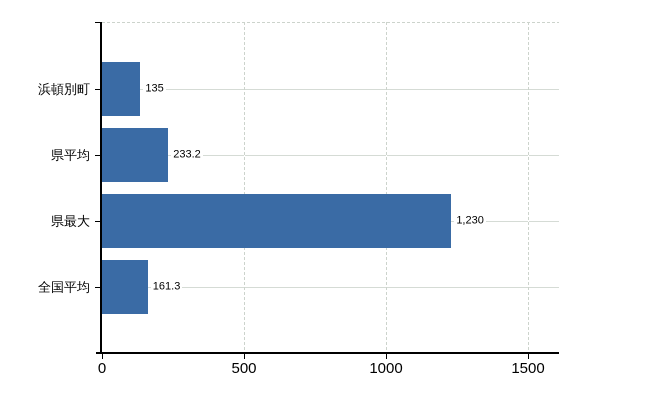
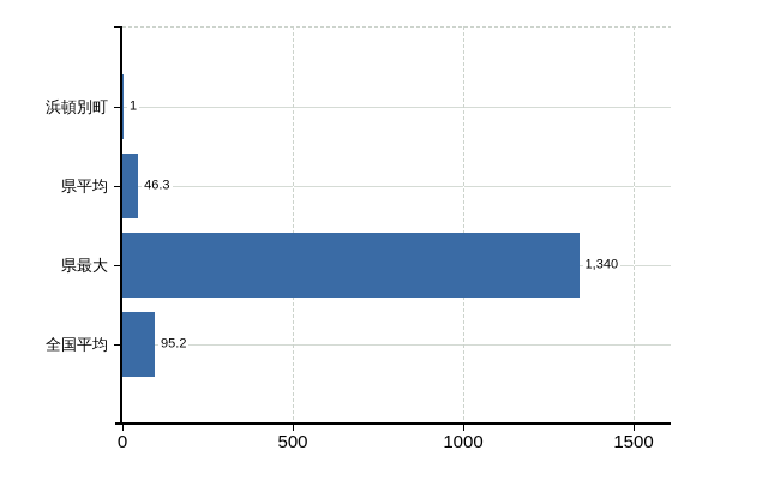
浜頓別町: 135 -> 1
県平均: 233.2 -> 46.3
県最大: 1,230 -> 1,340
全国平均: 161.3 -> 95.2
